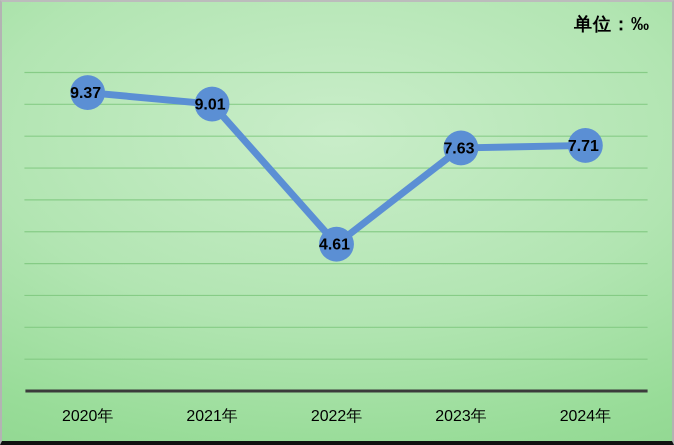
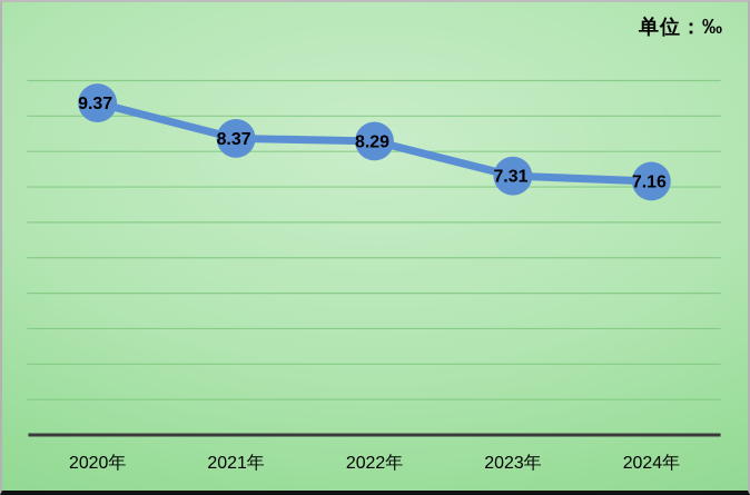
2021年: 9.01 -> 8.37
2022年: 4.61 -> 8.29
2023年: 7.63 -> 7.31
2024年: 7.71 -> 7.16
